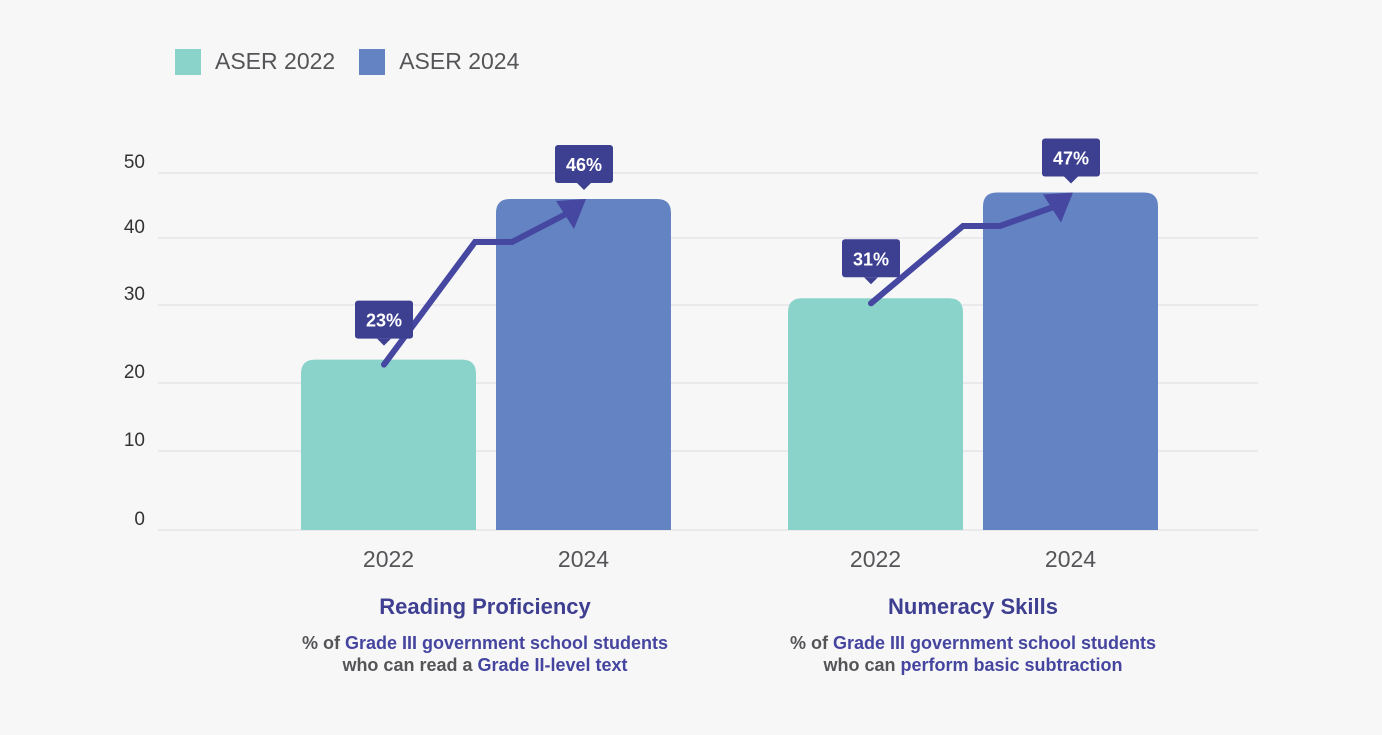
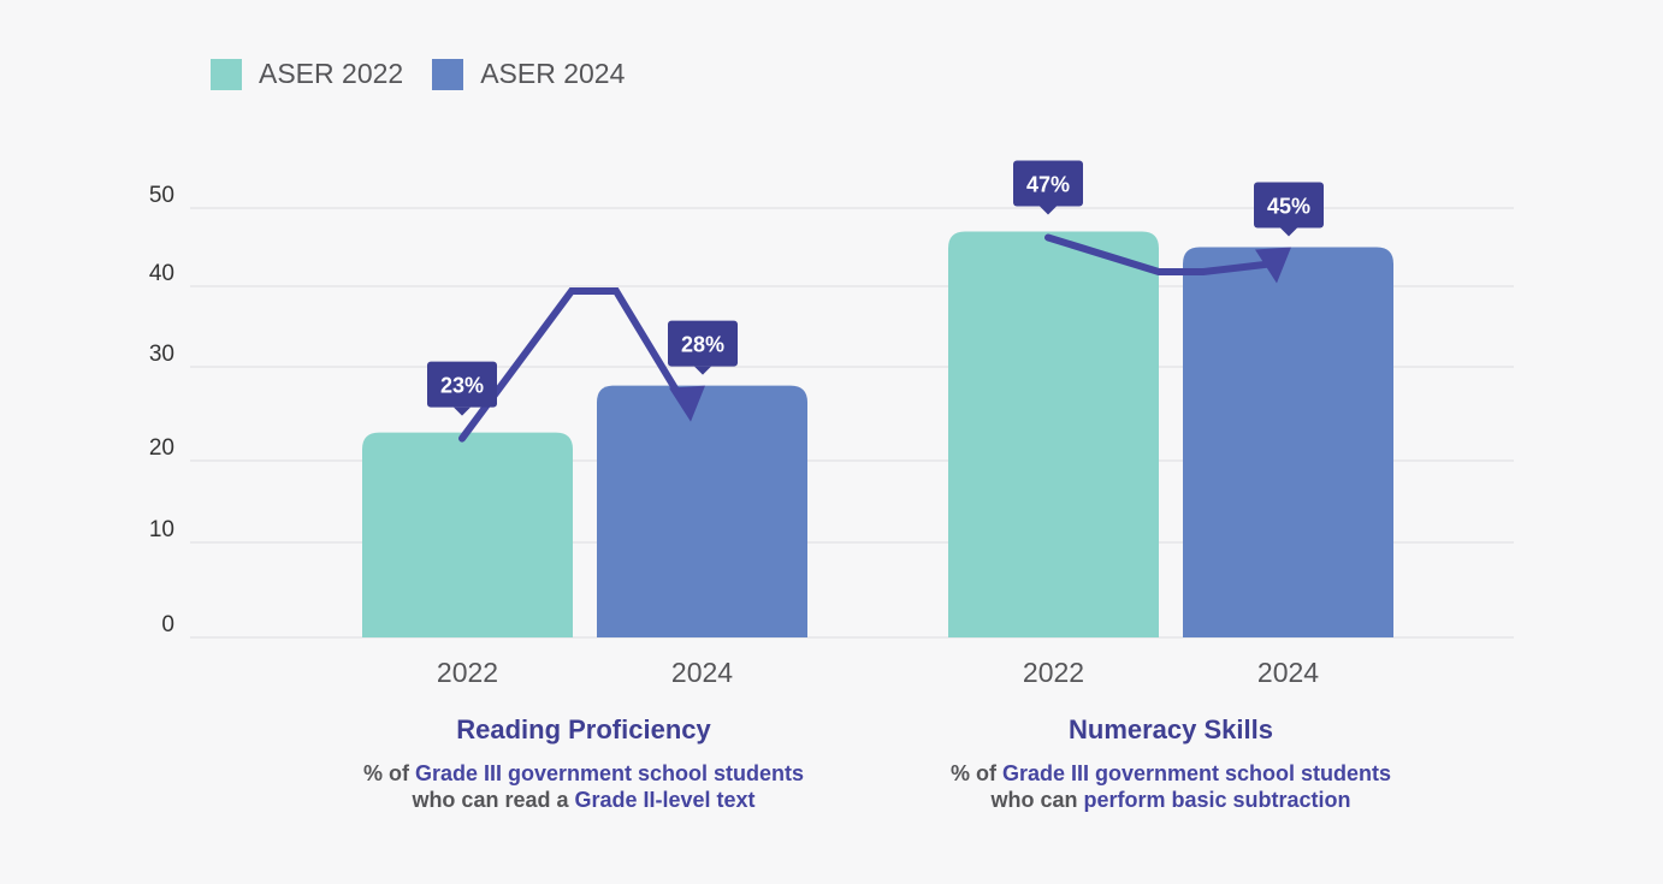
ASER 2024/Reading Proficiency: 46% -> 28%
ASER 2022/Numeracy Skills: 31% -> 47%
ASER 2024/Numeracy Skills: 47% -> 45%
